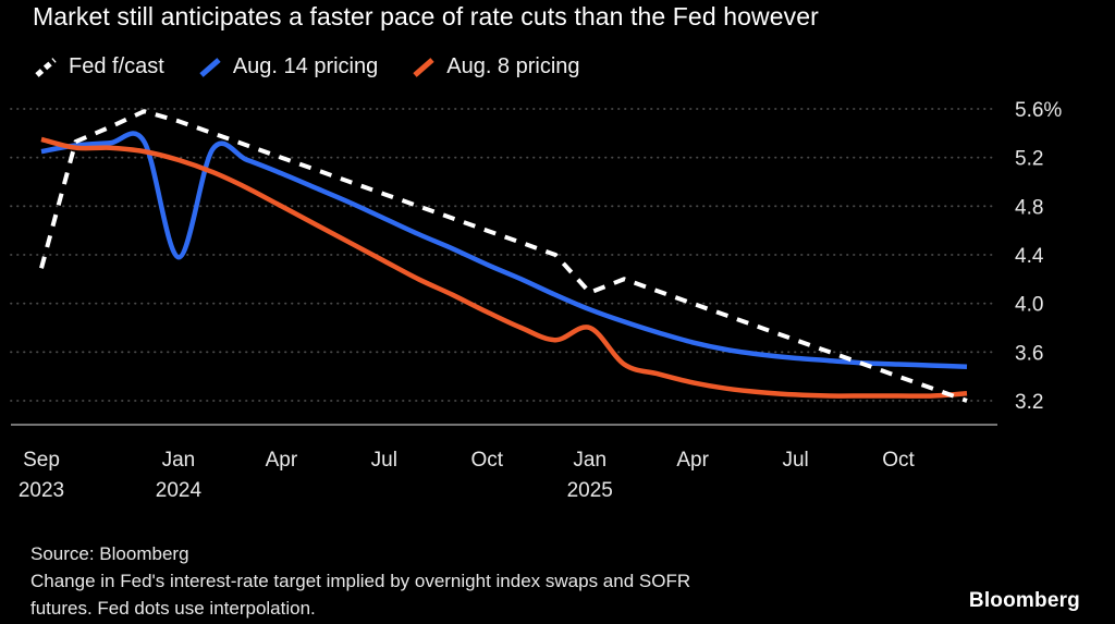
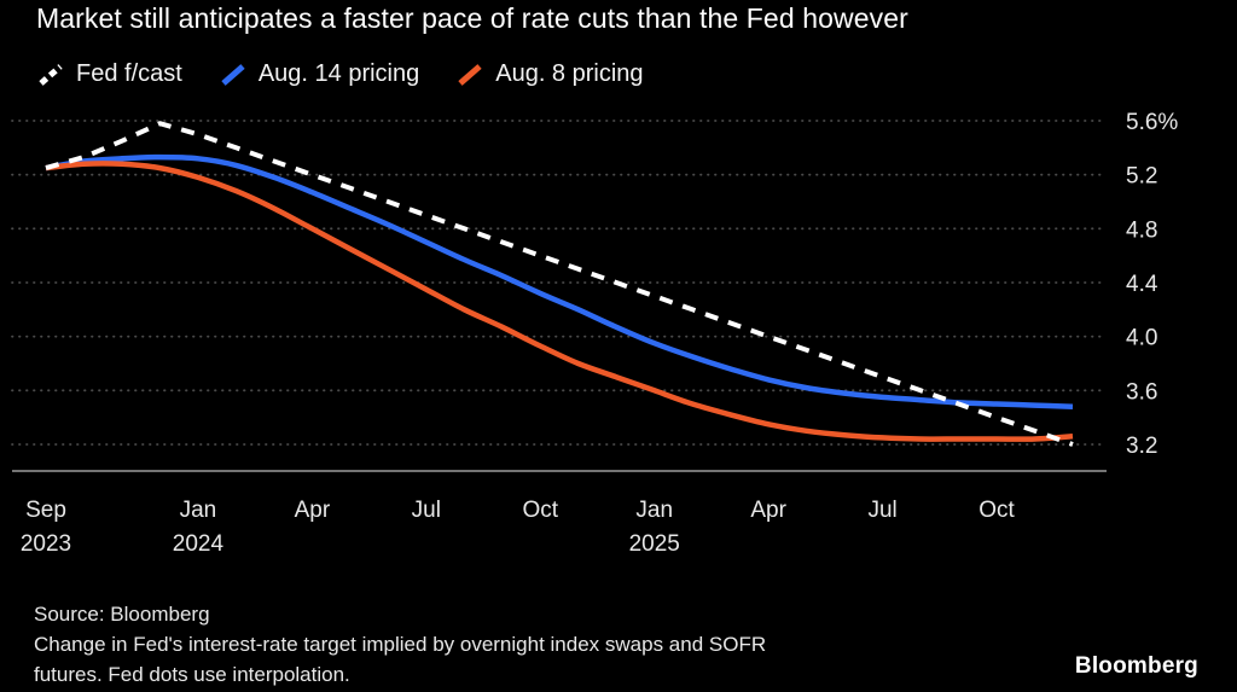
Aug. 8 pricing/Sep 2023: 5.35% -> 5.25%
Fed f/cast/Sep 2023: 4.29% -> 5.25%
Aug. 14 pricing/Jan 2024: 4.38% -> 5.32%
Aug. 8 pricing/Jan 2025: 3.80% -> 3.60%
Fed f/cast/Jan 2025: 4.09% -> 4.30%
